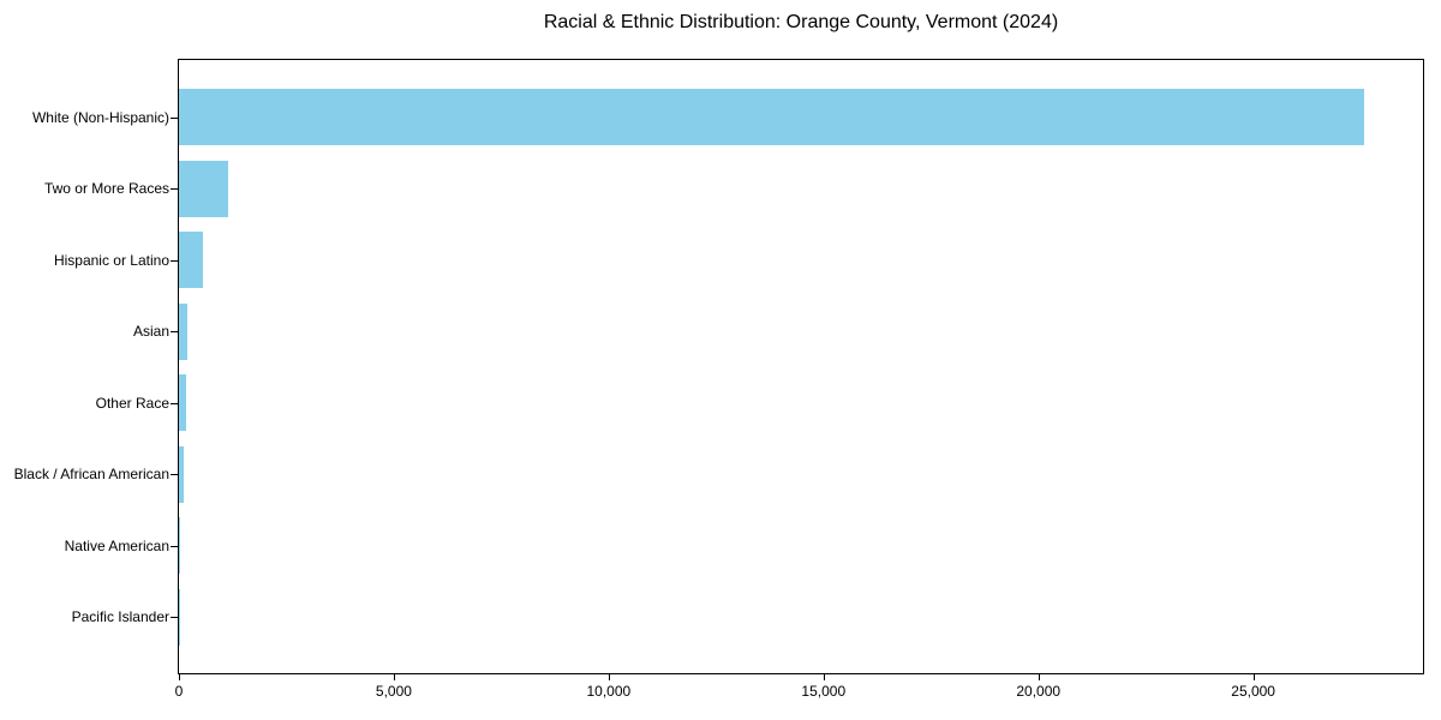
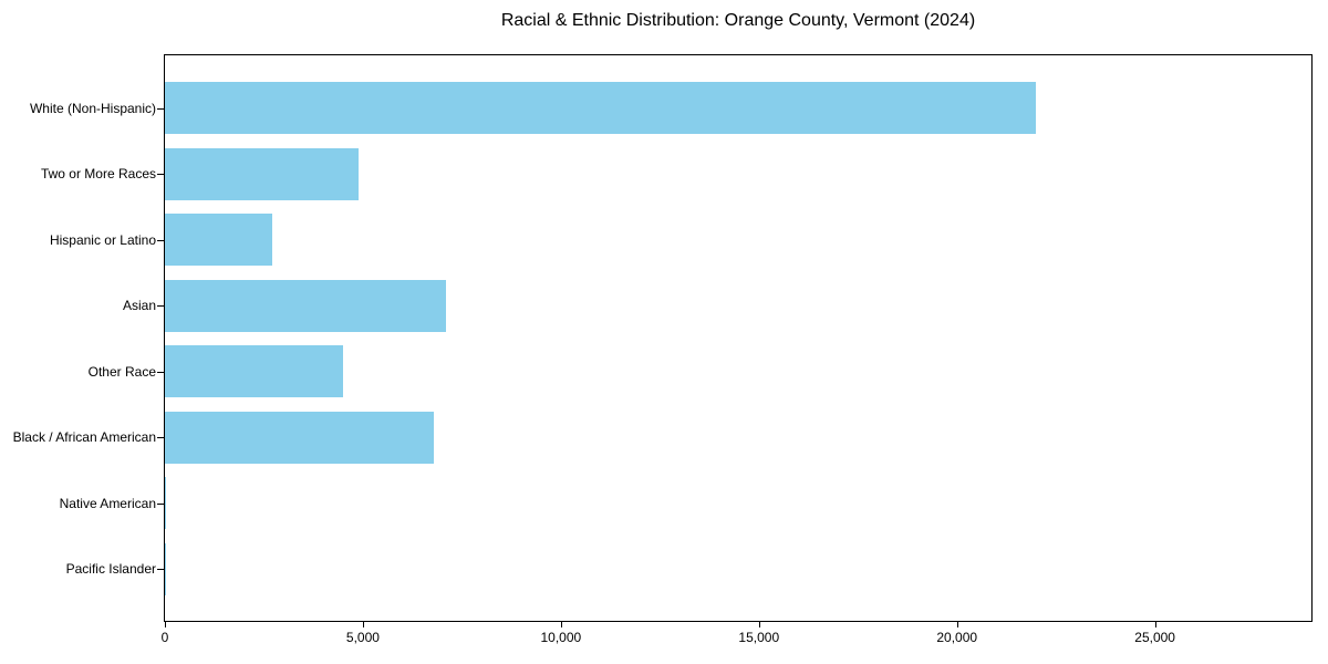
White (Non-Hispanic): 27600 -> 22000
Two or More Races: 1200 -> 4900
Hispanic or Latino: 600 -> 2700
Asian: 200 -> 7100
Other Race: 200 -> 4500
Black / African American: 100 -> 6800
